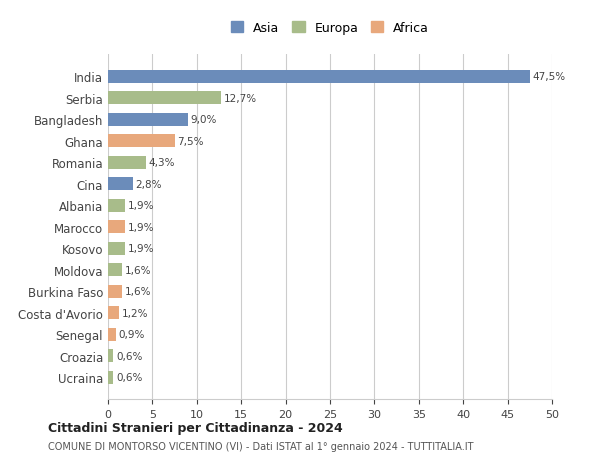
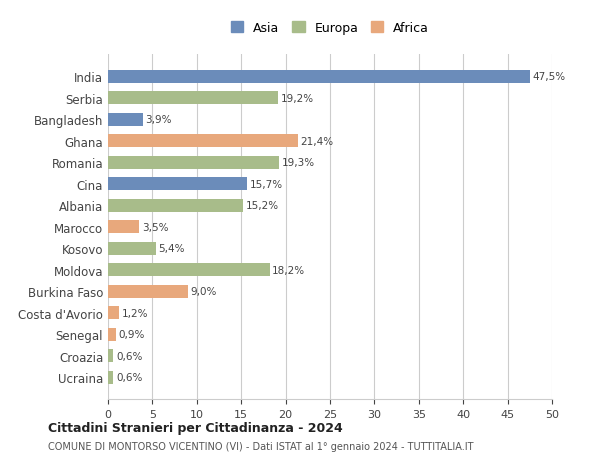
Serbia: 12,7% -> 19,2%
Bangladesh: 9,0% -> 3,9%
Ghana: 7,5% -> 21,4%
Romania: 4,3% -> 19,3%
Cina: 2,8% -> 15,7%
Albania: 1,9% -> 15,2%
Marocco: 1,9% -> 3,5%
Kosovo: 1,9% -> 5,4%
Moldova: 1,6% -> 18,2%
Burkina Faso: 1,6% -> 9,0%
